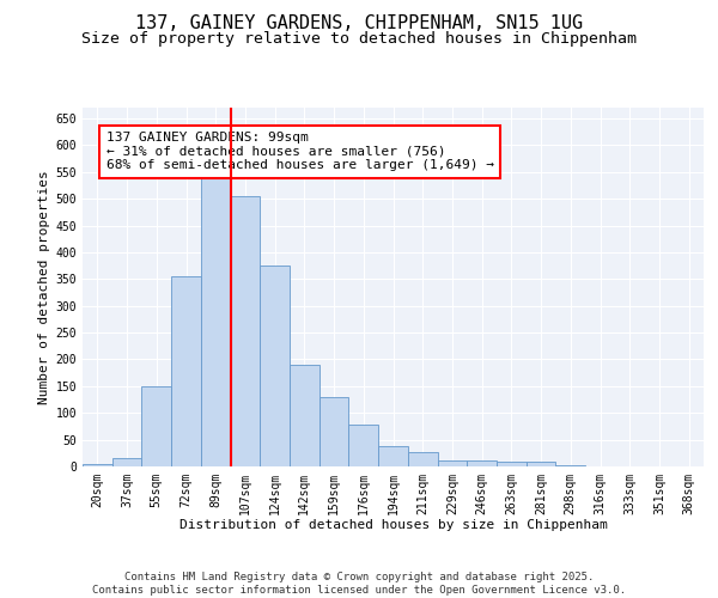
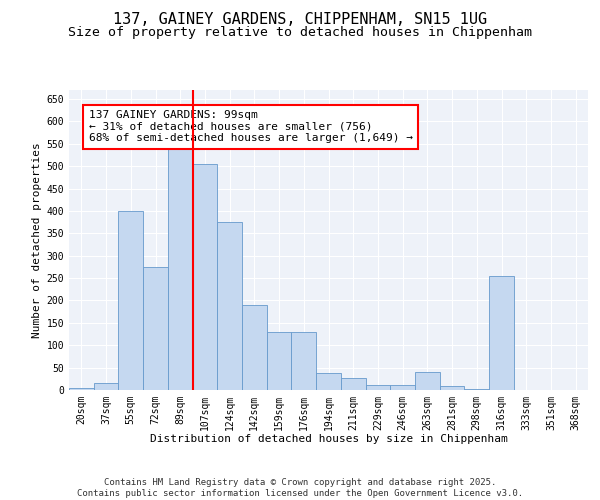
55sqm: 150 -> 400
72sqm: 355 -> 275
176sqm: 78 -> 130
263sqm: 10 -> 40
316sqm: 1 -> 255
